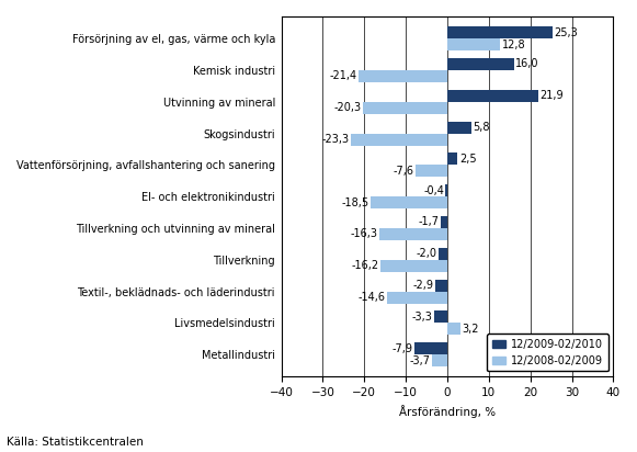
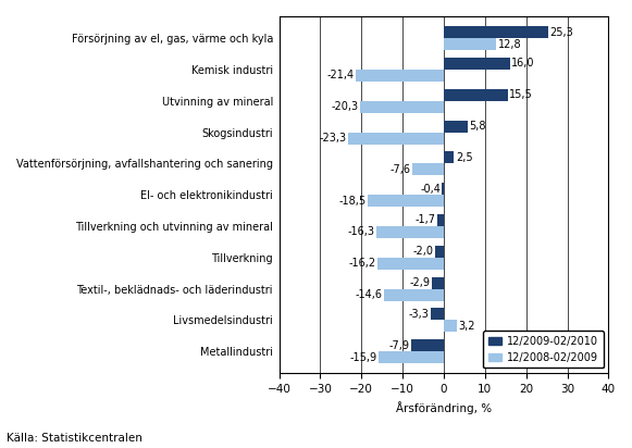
12/2009-02/2010/Utvinning av mineral: 21,9 -> 15,5
12/2008-02/2009/Metallindustri: -3,7 -> -15,9
